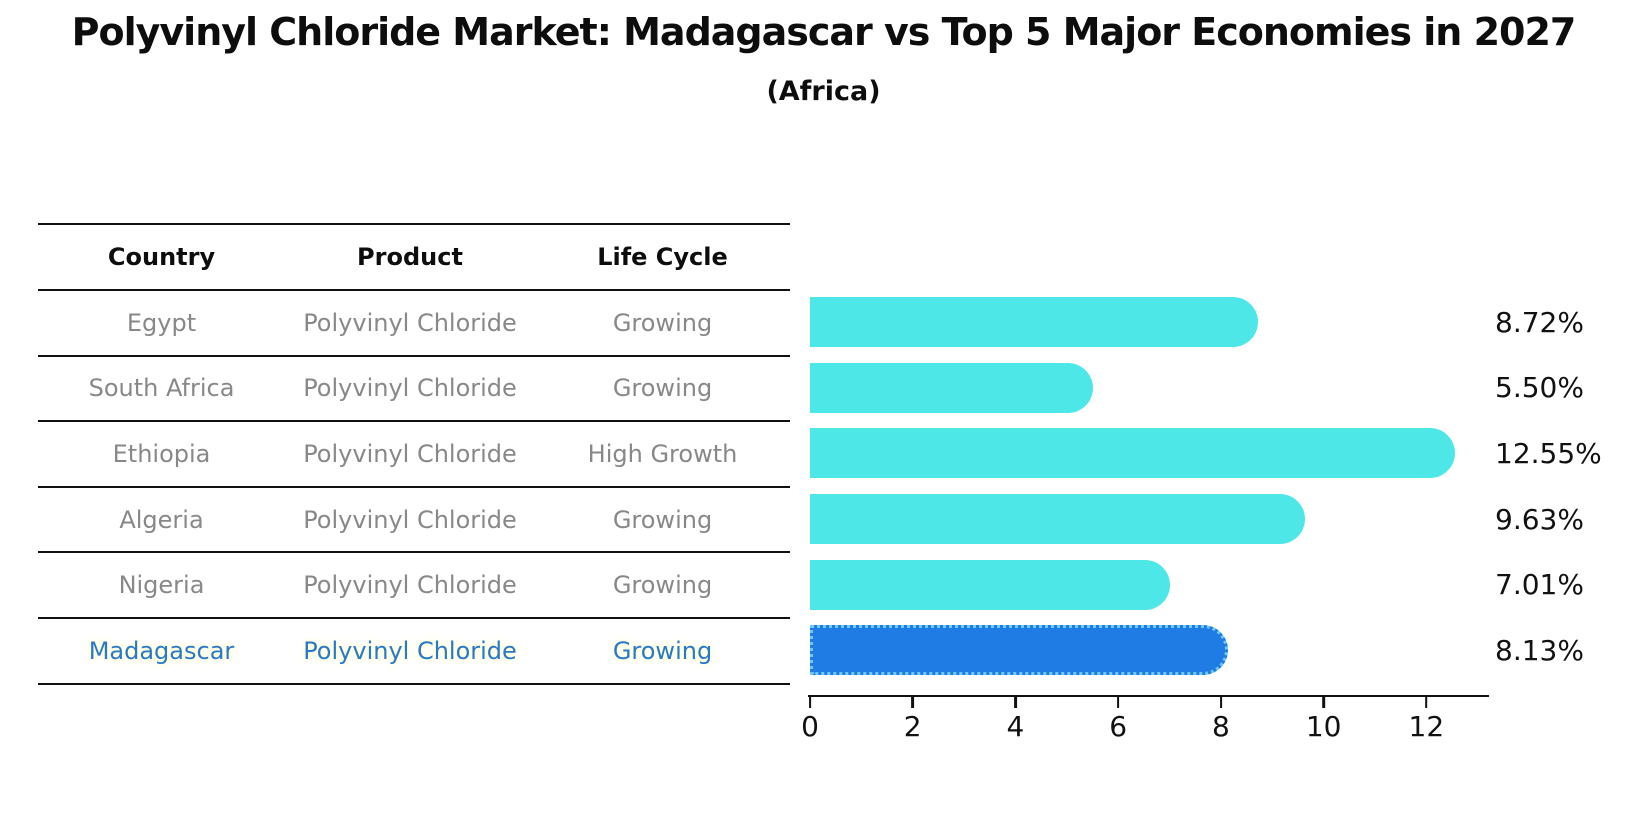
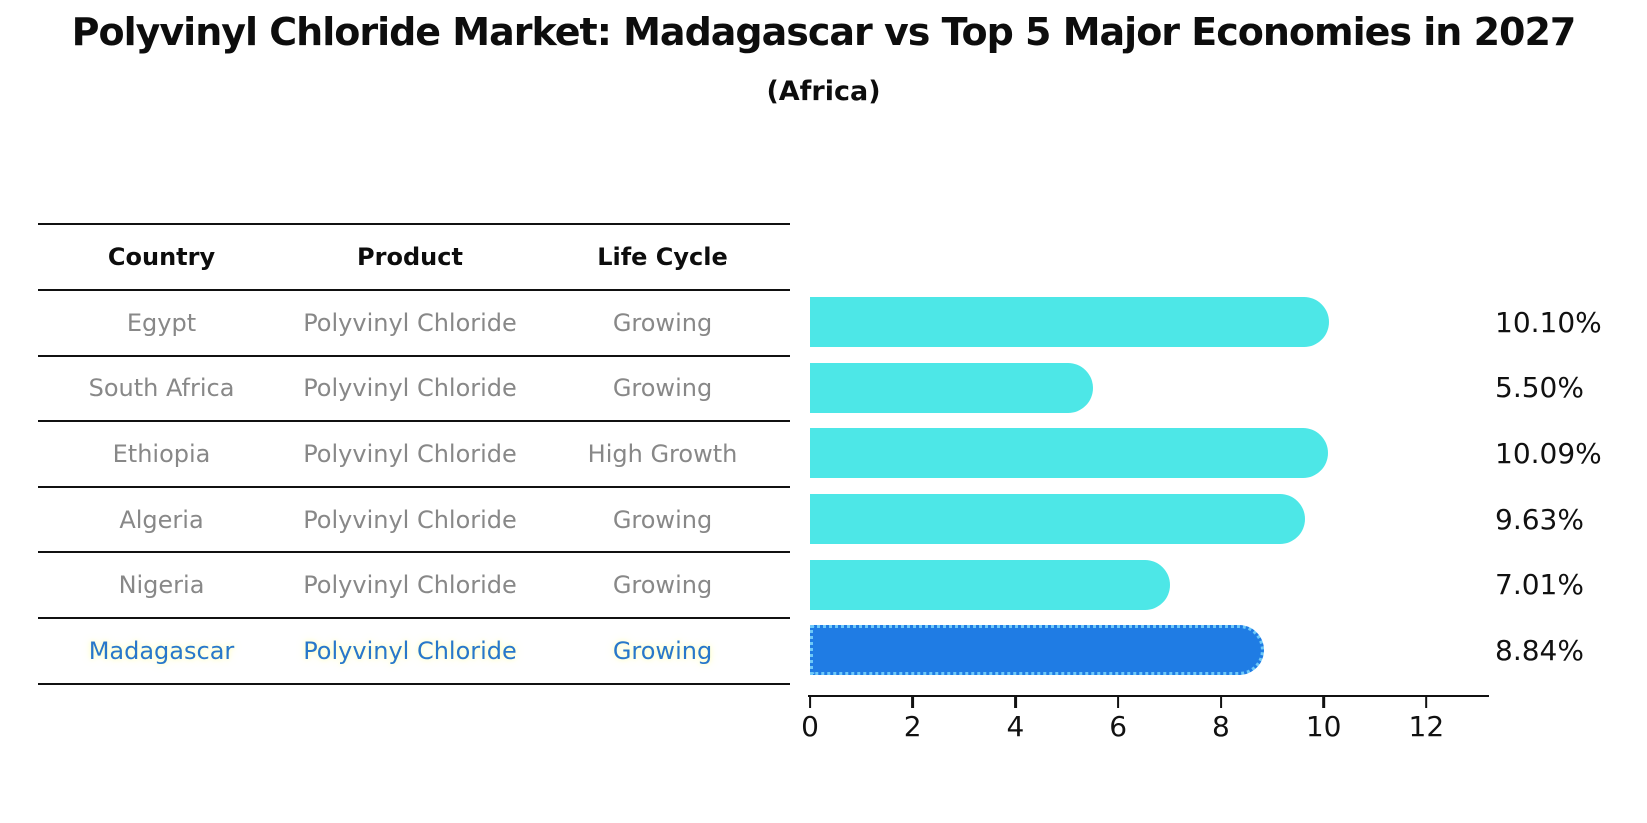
Egypt: 8.72% -> 10.10%
Ethiopia: 12.55% -> 10.09%
Madagascar: 8.13% -> 8.84%
